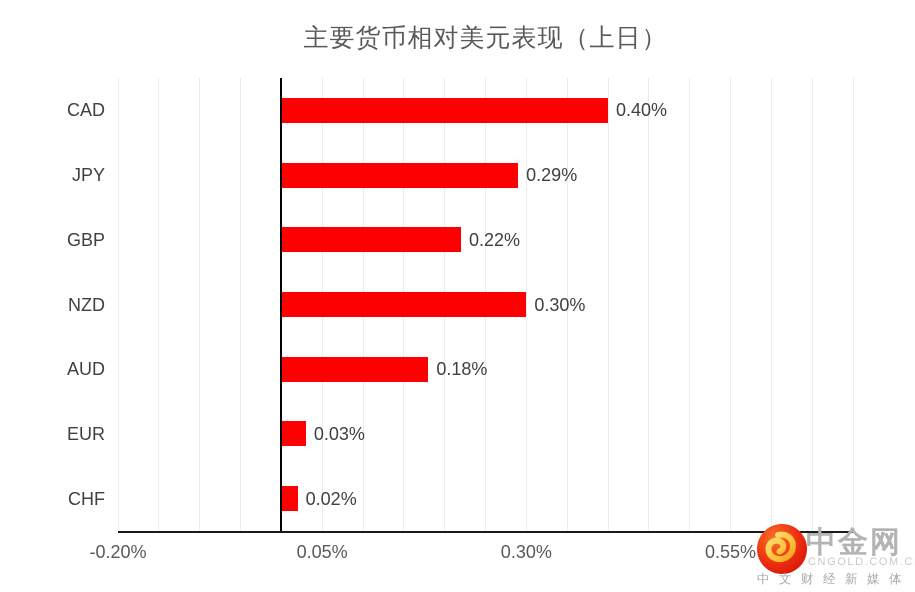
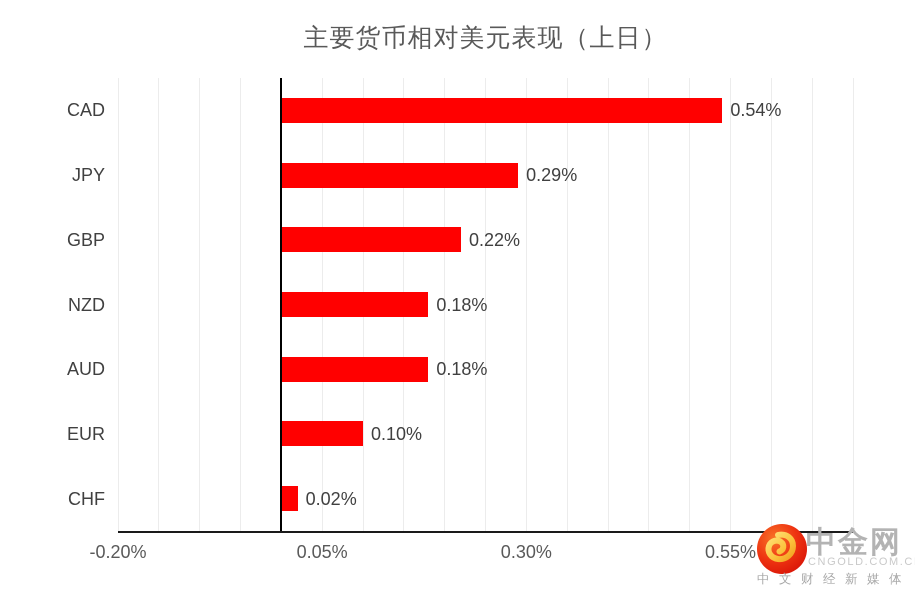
CAD: 0.40% -> 0.54%
NZD: 0.30% -> 0.18%
EUR: 0.03% -> 0.10%
